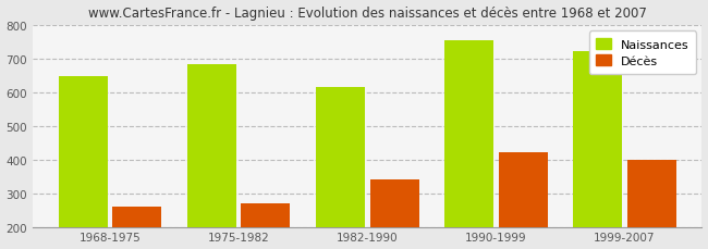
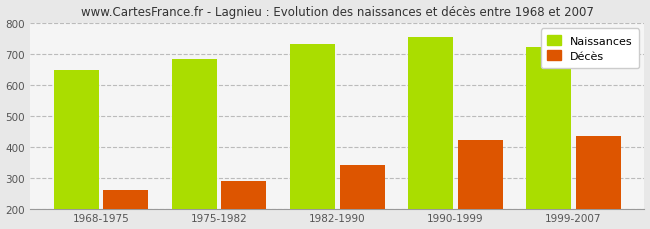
Décès/1975-1982: 270 -> 290
Naissances/1982-1990: 615 -> 733
Décès/1999-2007: 400 -> 435
